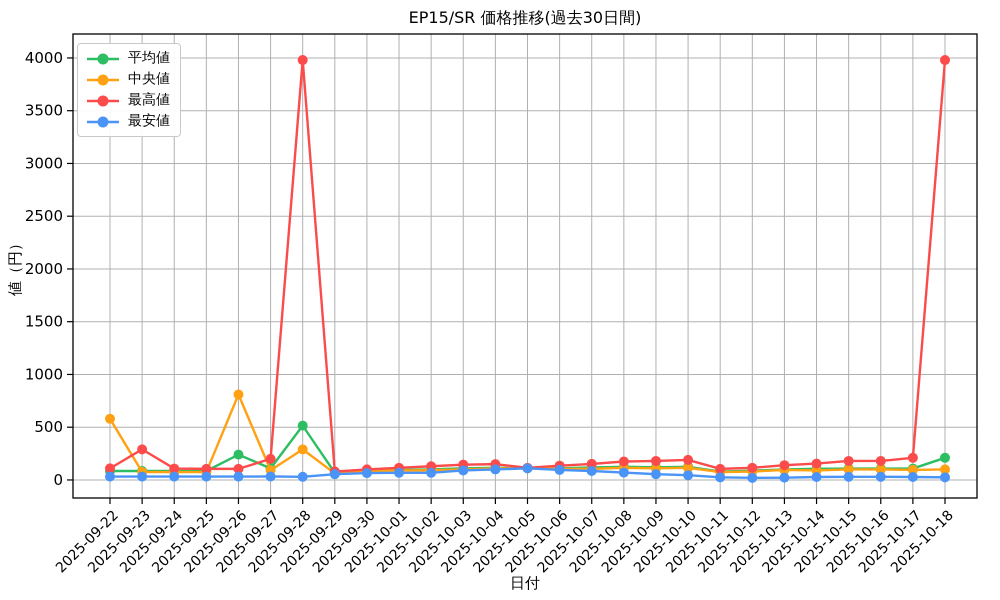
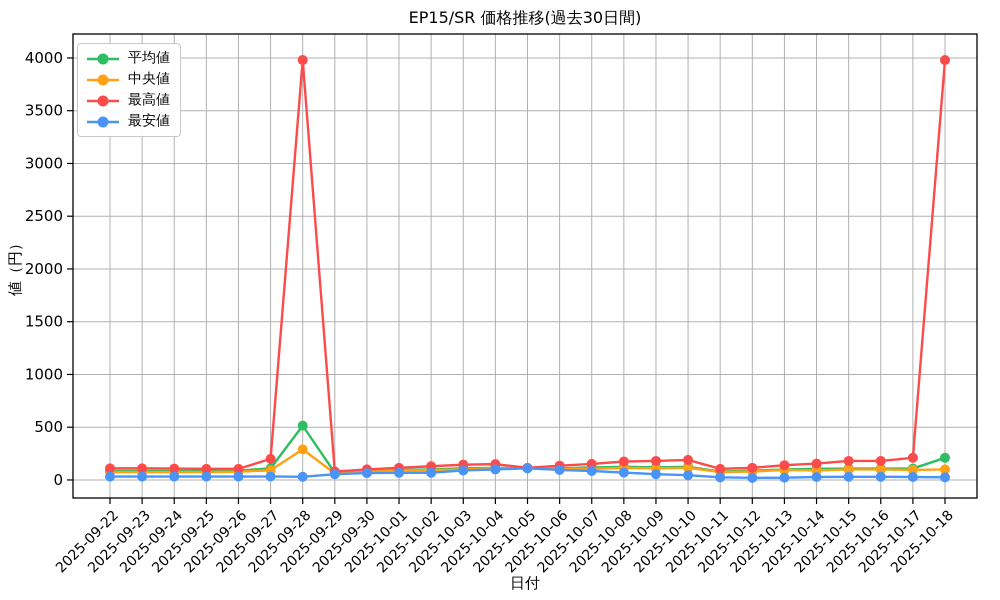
中央値/2025-09-22: 580 -> 80
最高値/2025-09-23: 290 -> 110
平均値/2025-09-26: 240 -> 90
中央値/2025-09-26: 810 -> 80
